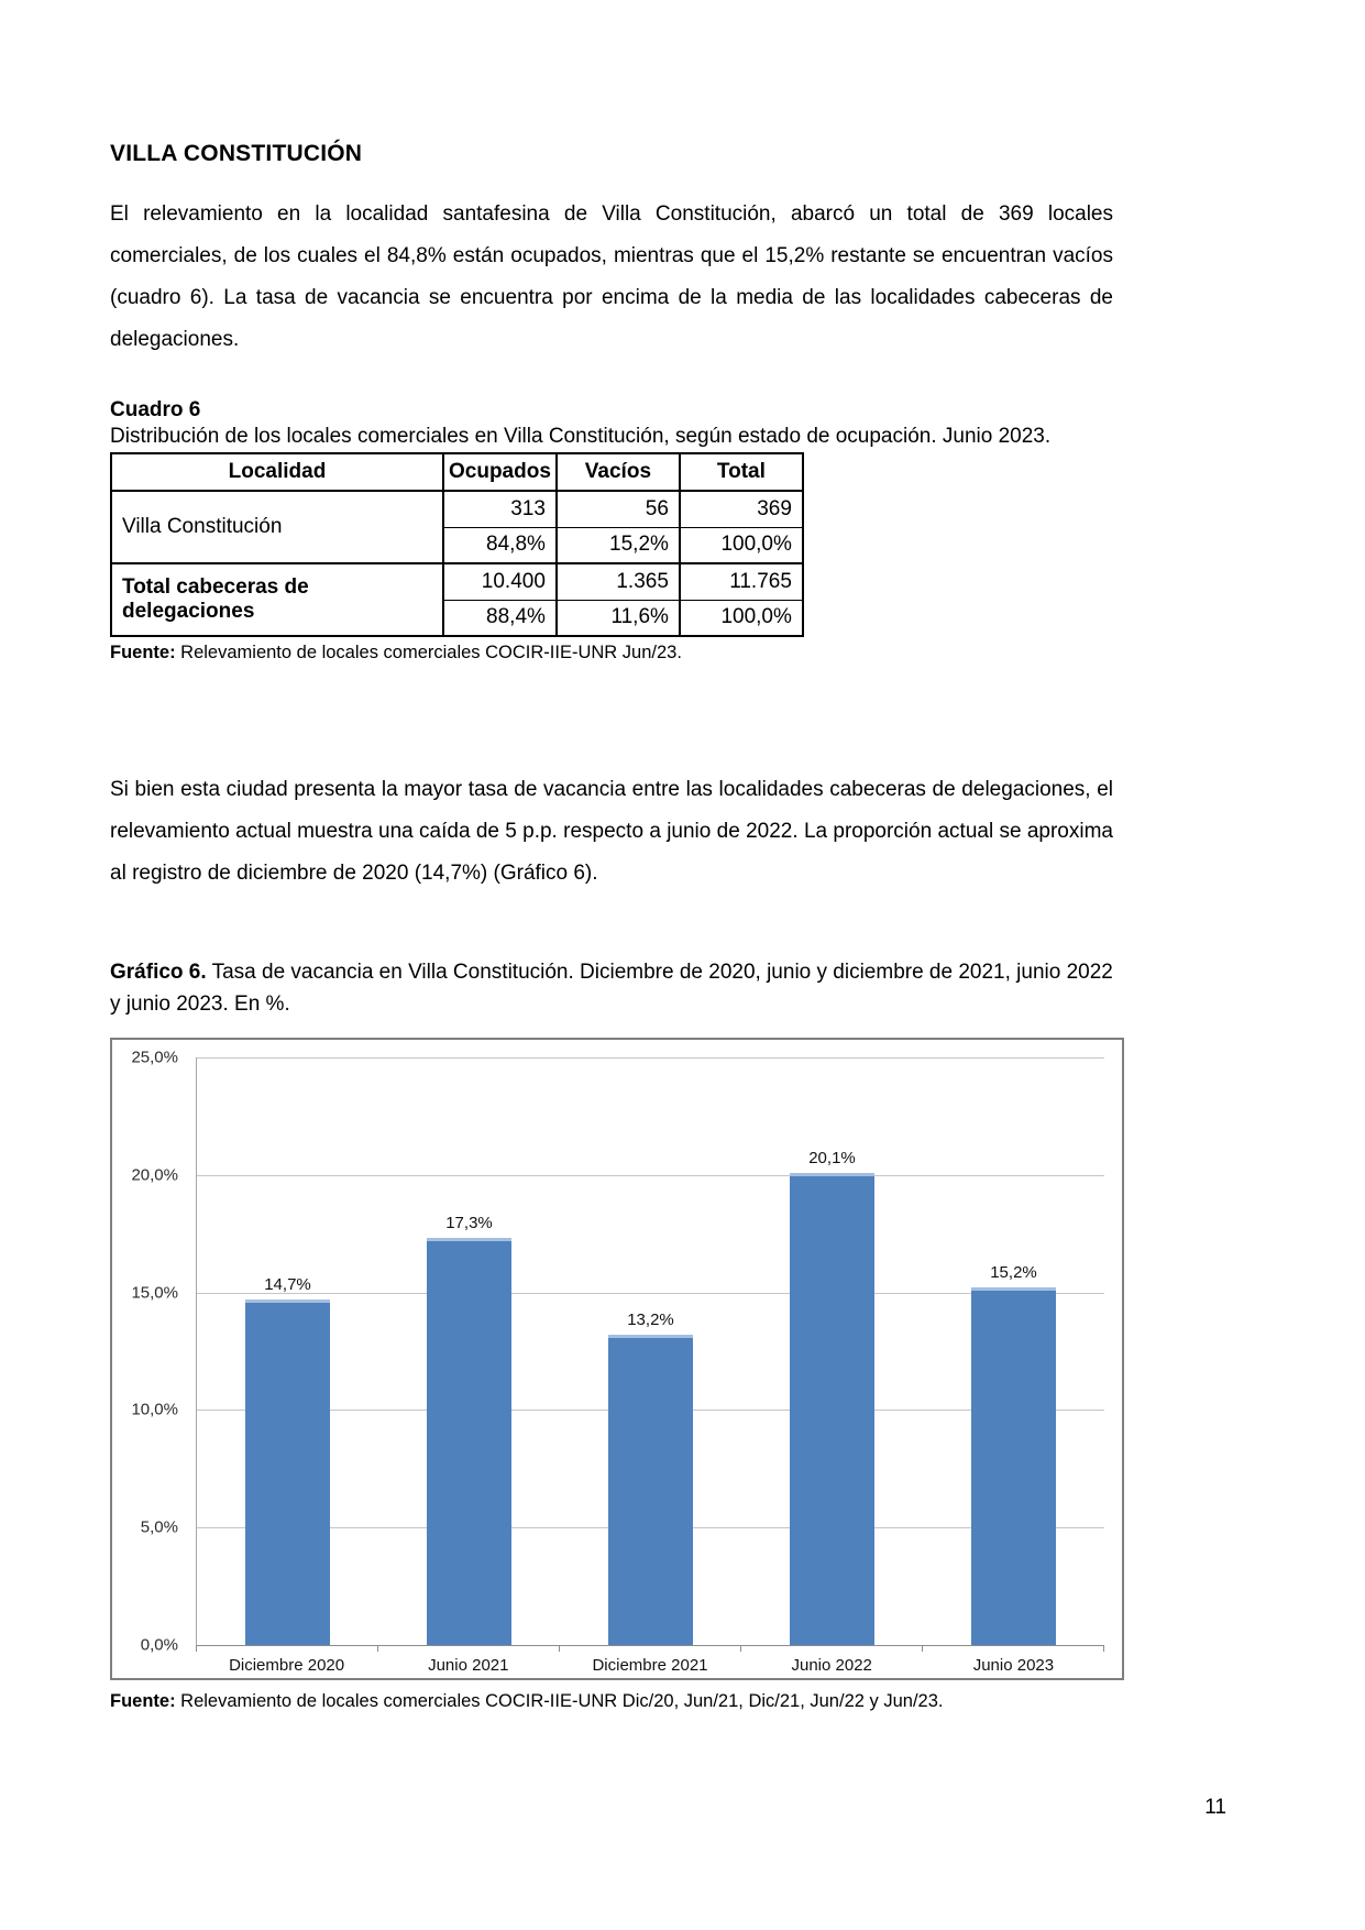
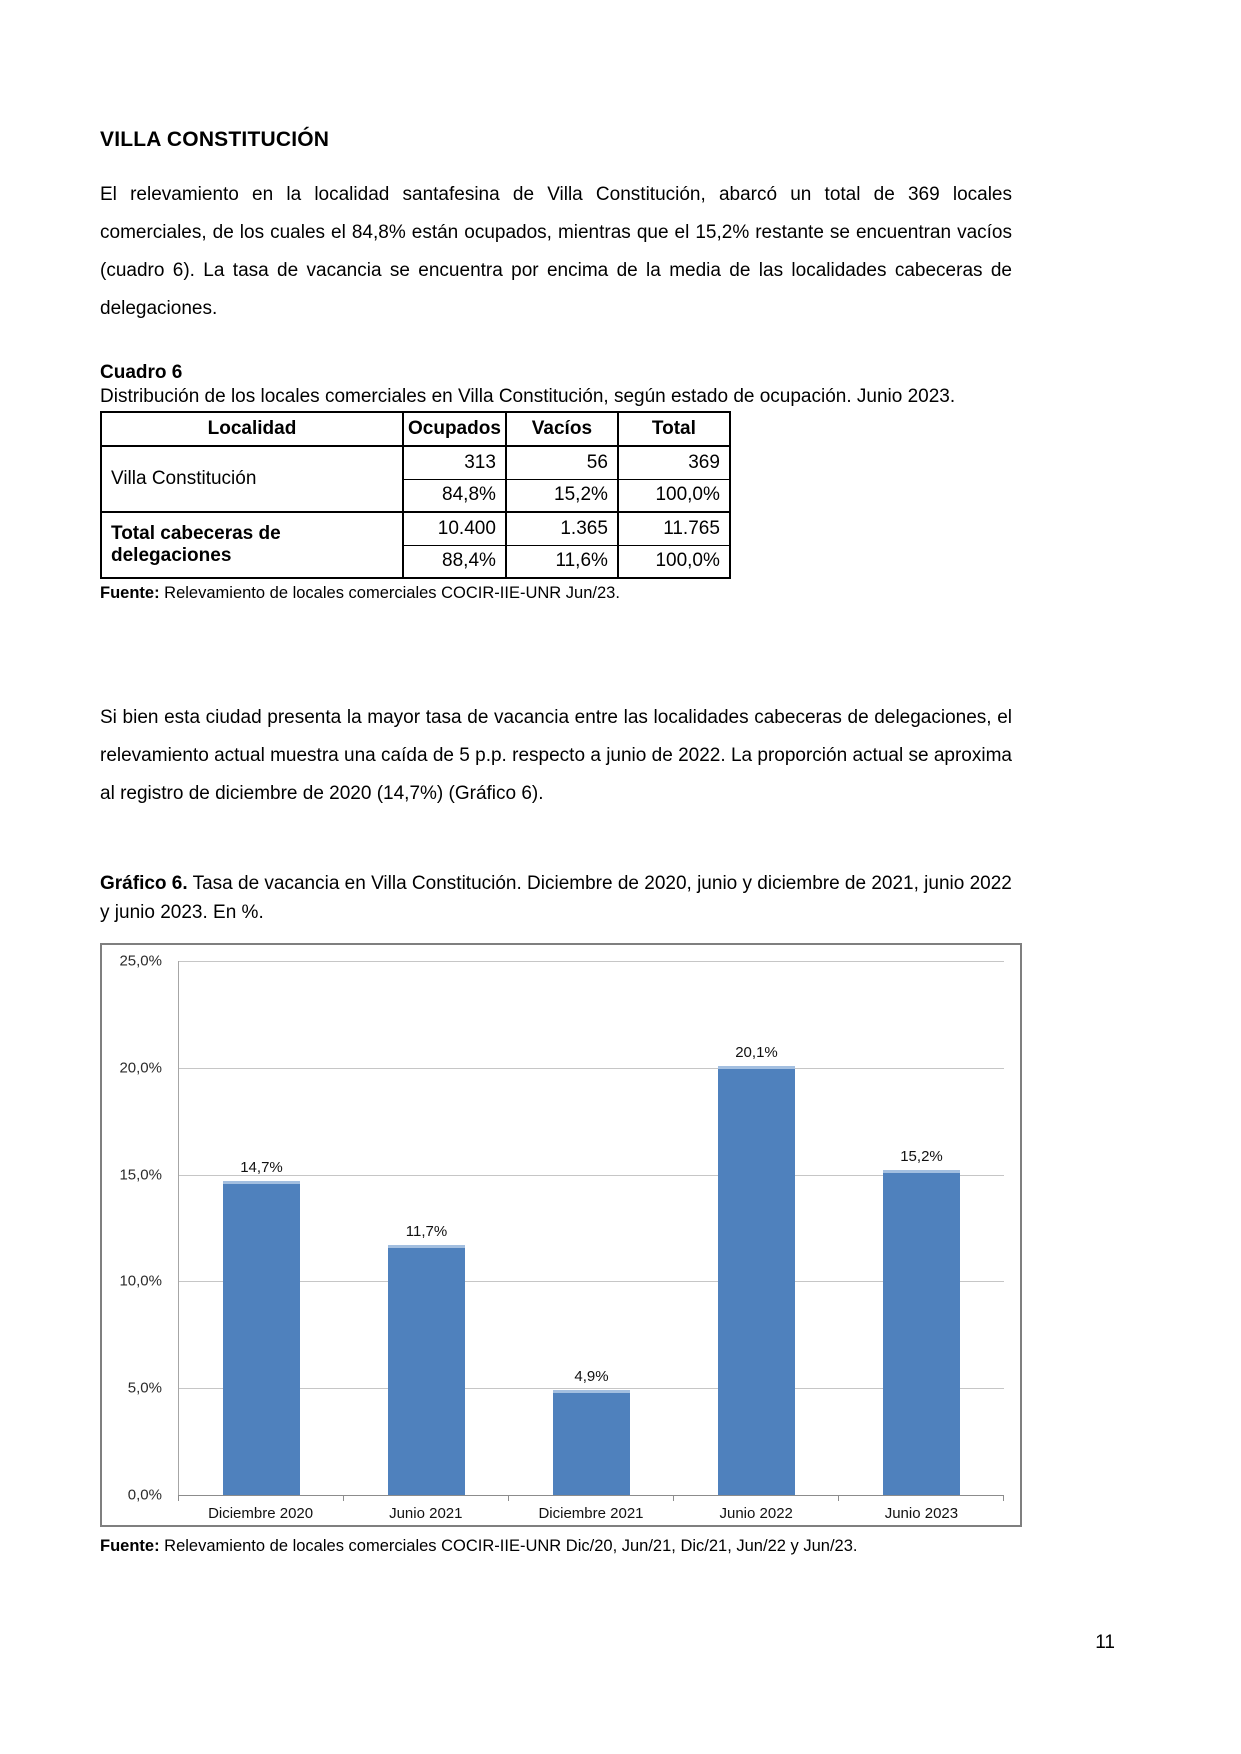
Junio 2021: 17,3% -> 11,7%
Diciembre 2021: 13,2% -> 4,9%
